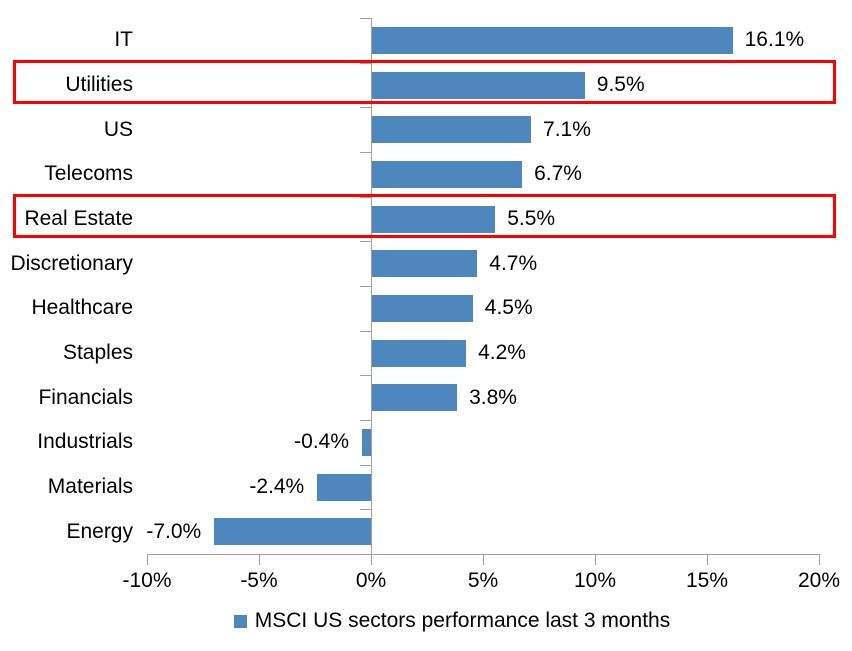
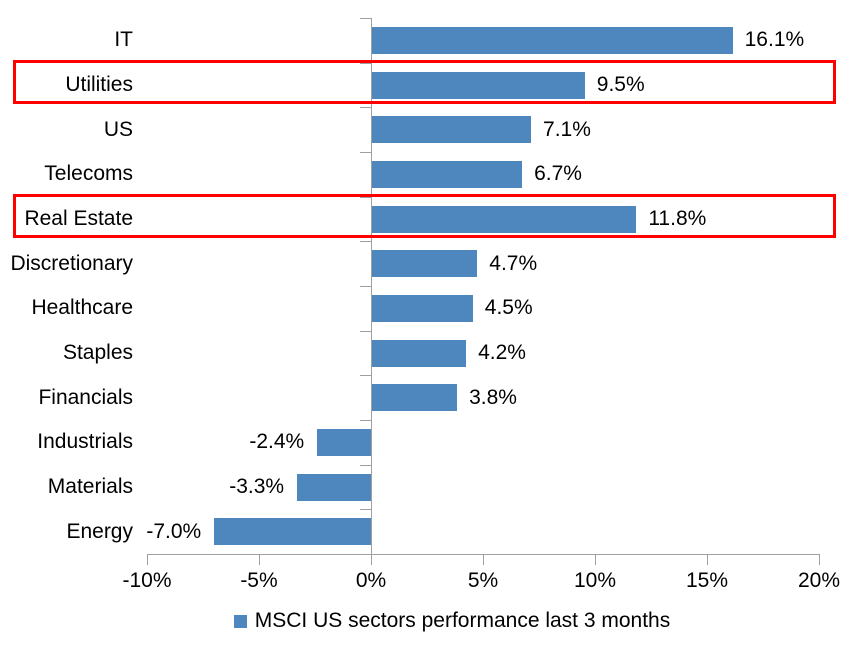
Real Estate: 5.5% -> 11.8%
Industrials: -0.4% -> -2.4%
Materials: -2.4% -> -3.3%
